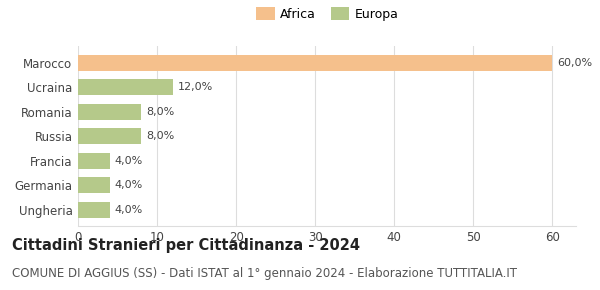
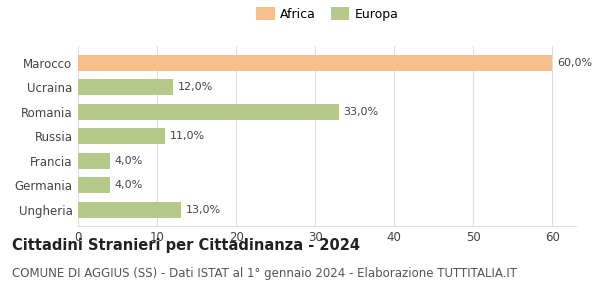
Romania: 8,0% -> 33,0%
Russia: 8,0% -> 11,0%
Ungheria: 4,0% -> 13,0%
